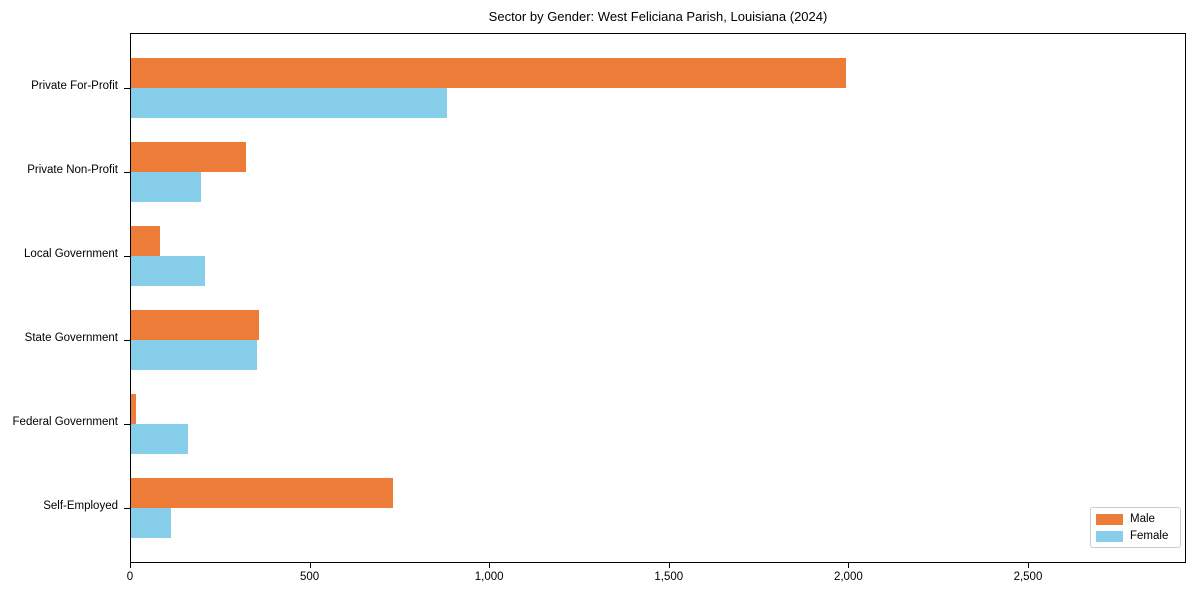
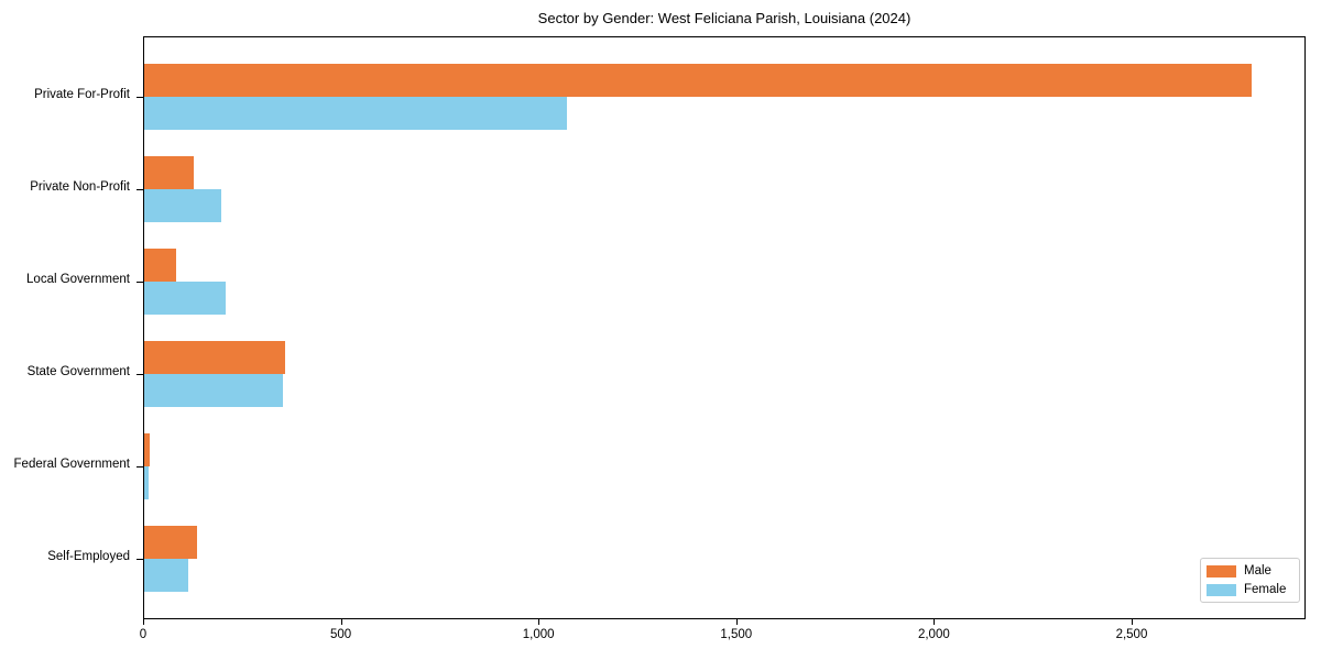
Male/Private For-Profit: 1990 -> 2800
Female/Private For-Profit: 880 -> 1070
Male/Private Non-Profit: 320 -> 120
Female/Federal Government: 160 -> 10
Male/Self-Employed: 730 -> 140
